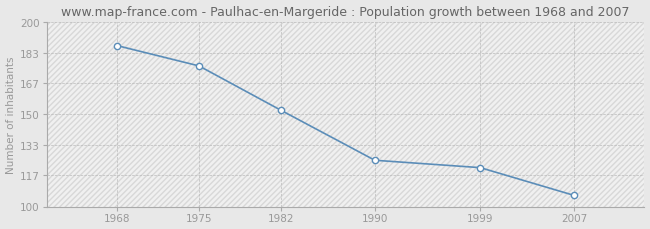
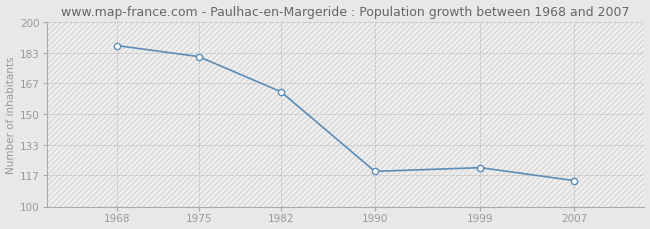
1975: 176 -> 181
1982: 152 -> 162
1990: 125 -> 119
2007: 106 -> 114
